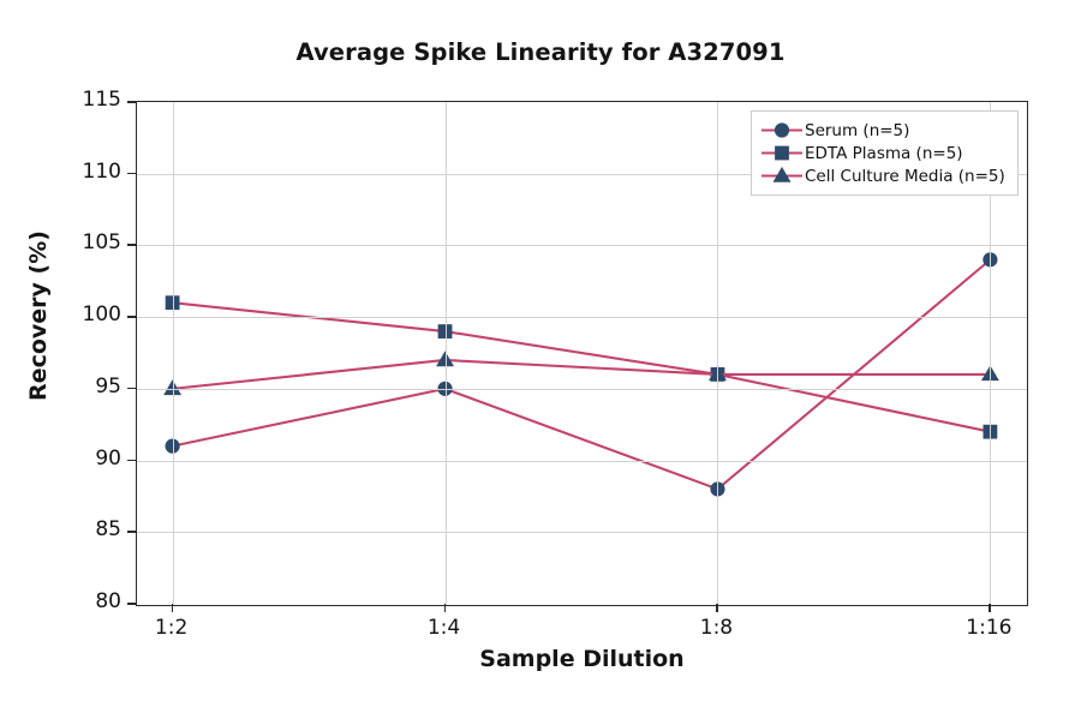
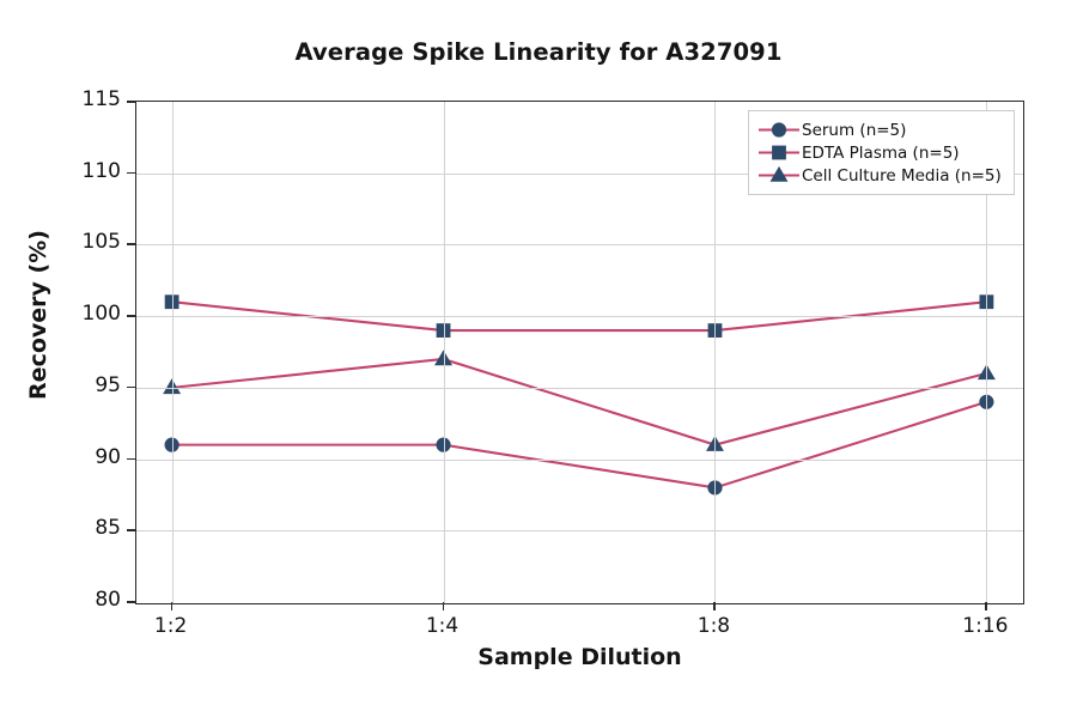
Serum (n=5)/1:4: 95 -> 91
EDTA Plasma (n=5)/1:8: 96 -> 99
Cell Culture Media (n=5)/1:8: 96 -> 91
Serum (n=5)/1:16: 104 -> 94
EDTA Plasma (n=5)/1:16: 92 -> 101
